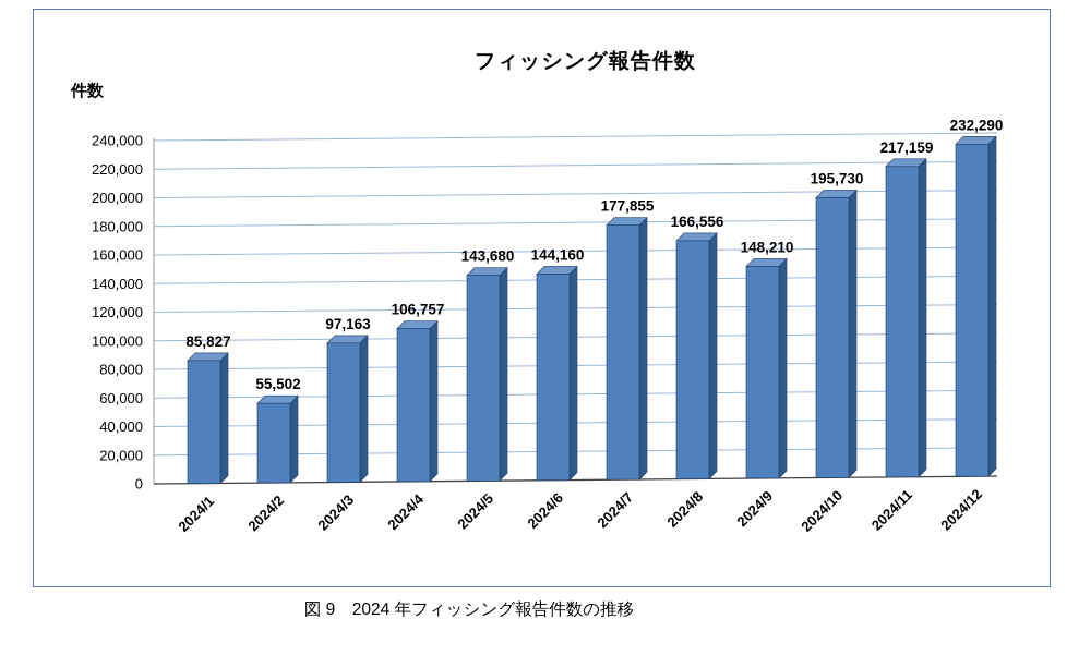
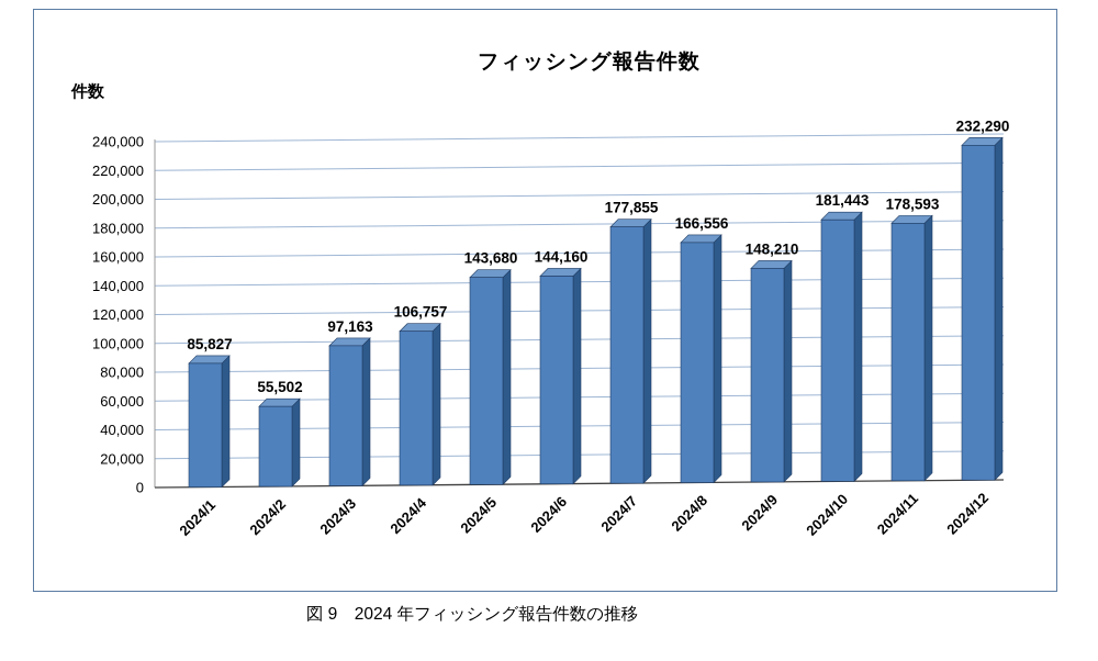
2024/10: 195,730 -> 181,443
2024/11: 217,159 -> 178,593
